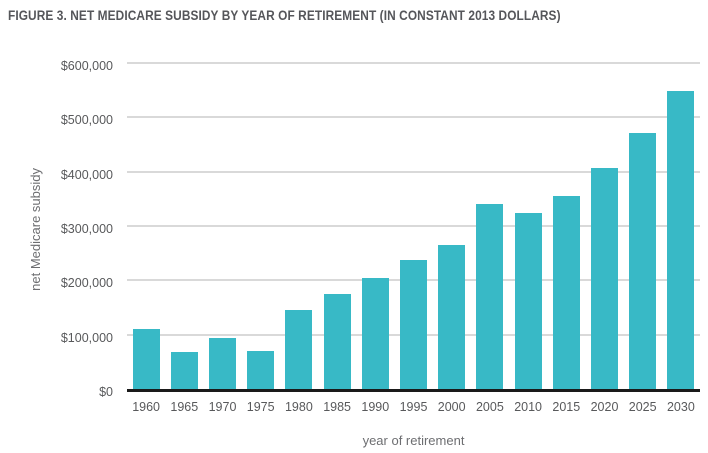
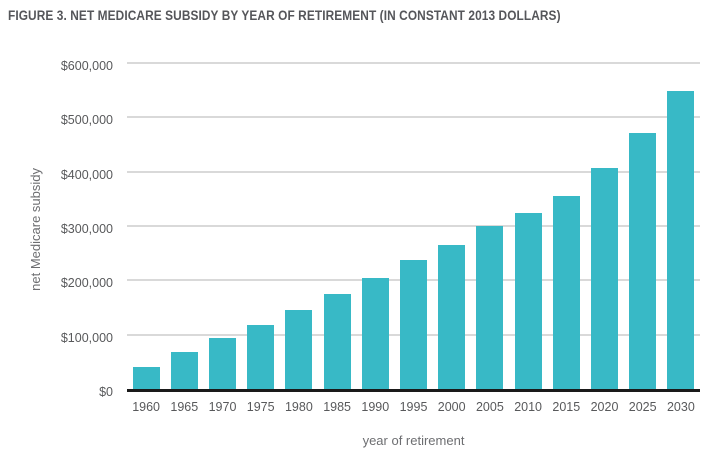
1960: $110000 -> $40000
1975: $70000 -> $120000
2005: $340000 -> $300000
